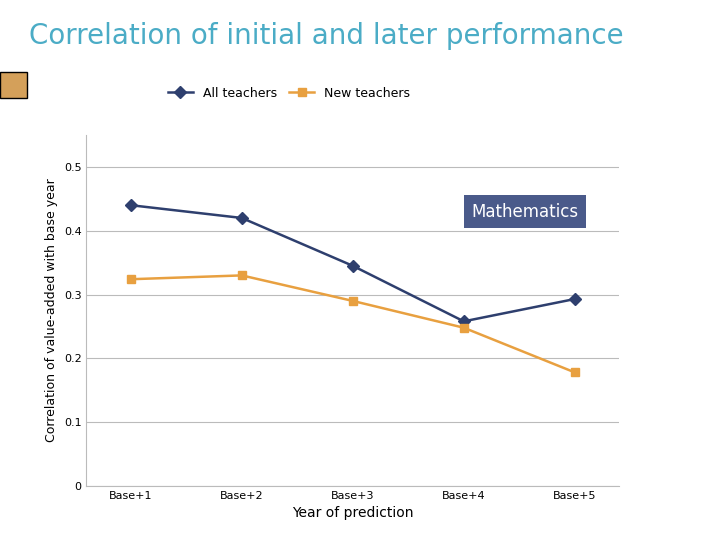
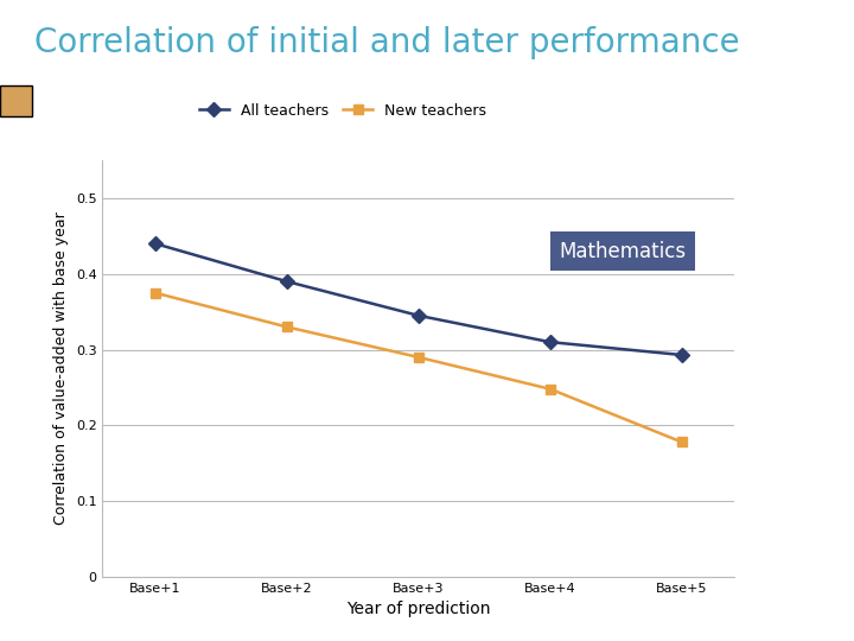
New teachers/Base+1: 0.324 -> 0.375
All teachers/Base+2: 0.420 -> 0.390
All teachers/Base+4: 0.258 -> 0.310
